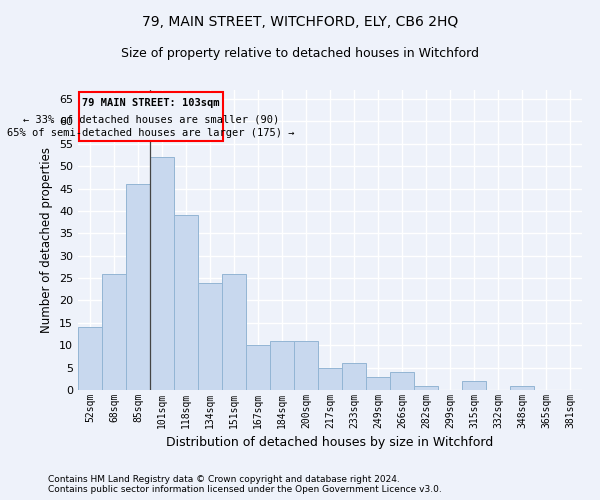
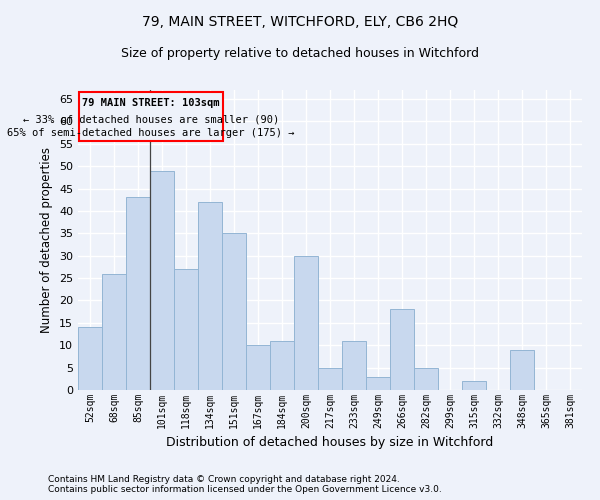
85sqm: 46 -> 43
101sqm: 52 -> 49
118sqm: 39 -> 27
134sqm: 24 -> 42
151sqm: 26 -> 35
200sqm: 11 -> 30
233sqm: 6 -> 11
266sqm: 4 -> 18
282sqm: 1 -> 5
348sqm: 1 -> 9
